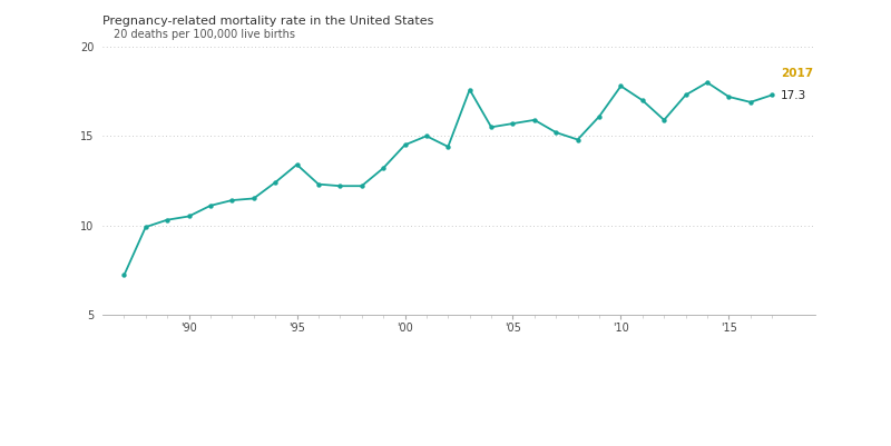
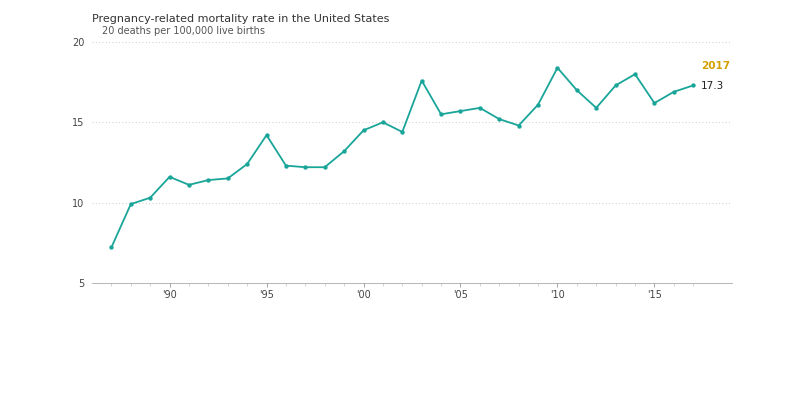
'90: 10.5 -> 11.6
'95: 13.4 -> 14.2
'10: 17.8 -> 18.4
'15: 17.2 -> 16.2
